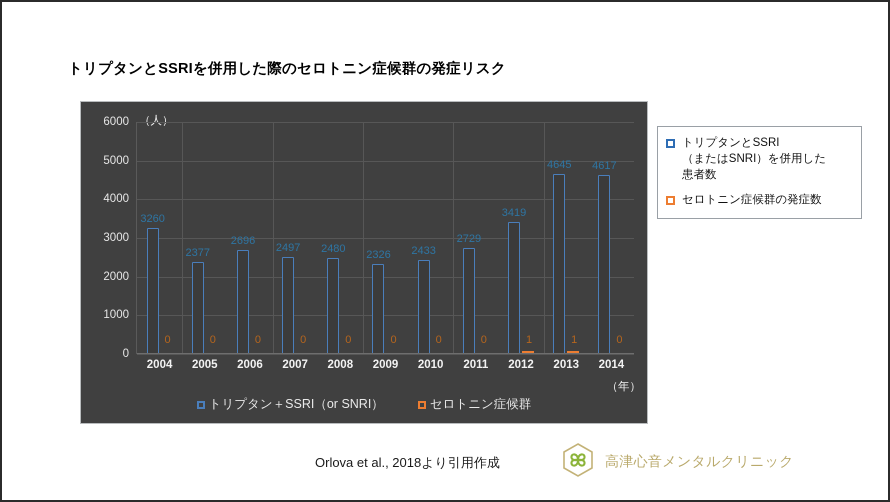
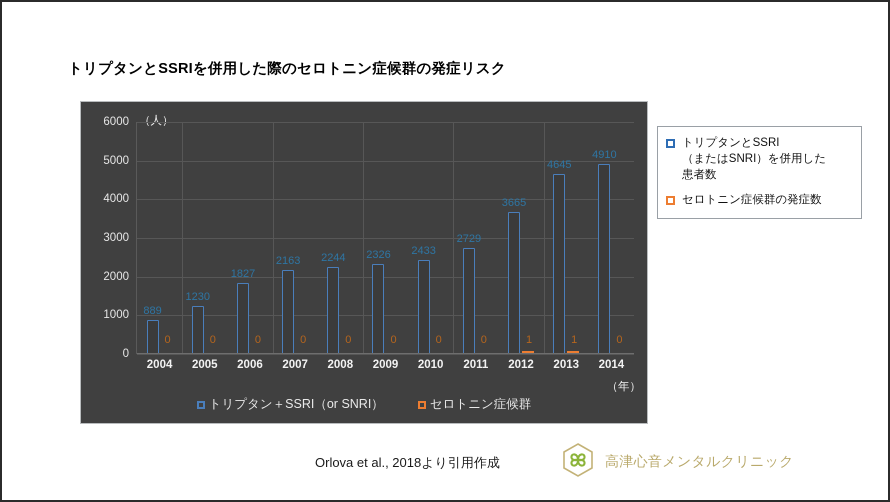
トリプタンとSSRI（またはSNRI）を併用した患者数/2004: 3260 -> 889
トリプタンとSSRI（またはSNRI）を併用した患者数/2005: 2377 -> 1230
トリプタンとSSRI（またはSNRI）を併用した患者数/2006: 2696 -> 1827
トリプタンとSSRI（またはSNRI）を併用した患者数/2007: 2497 -> 2163
トリプタンとSSRI（またはSNRI）を併用した患者数/2008: 2480 -> 2244
トリプタンとSSRI（またはSNRI）を併用した患者数/2012: 3419 -> 3665
トリプタンとSSRI（またはSNRI）を併用した患者数/2014: 4617 -> 4910
